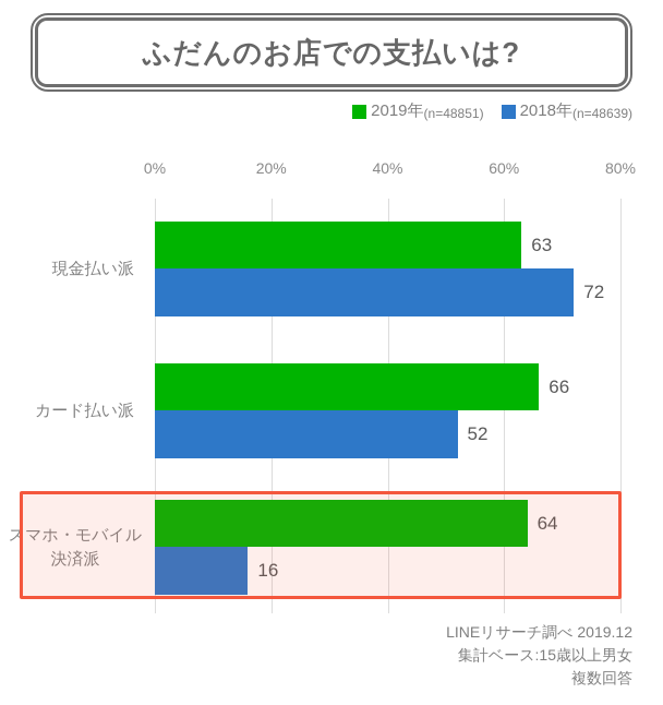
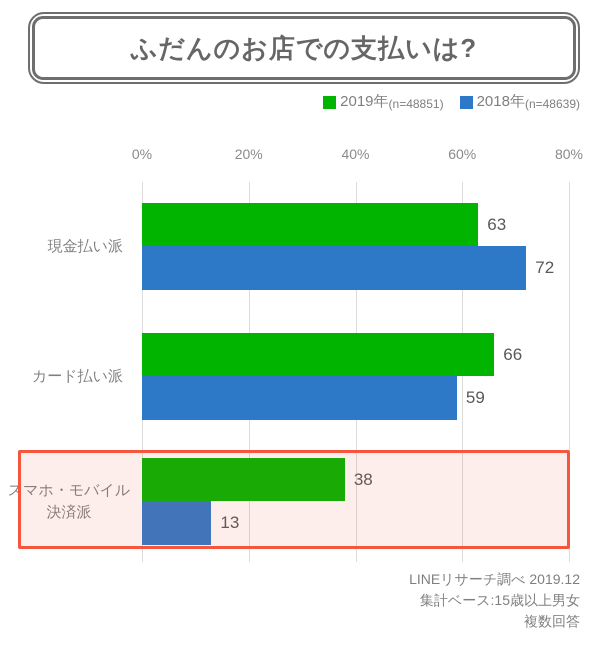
2018年/カード払い派: 52 -> 59
2019年/スマホ・モバイル 決済派: 64 -> 38
2018年/スマホ・モバイル 決済派: 16 -> 13
